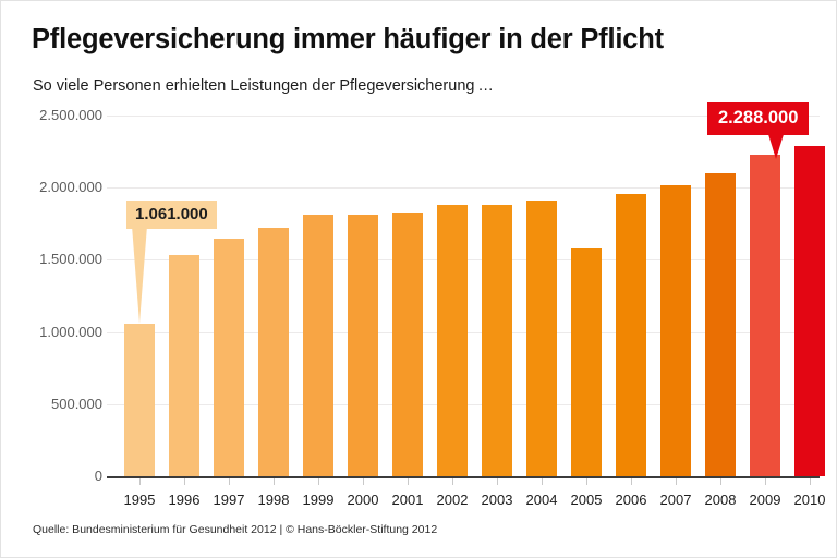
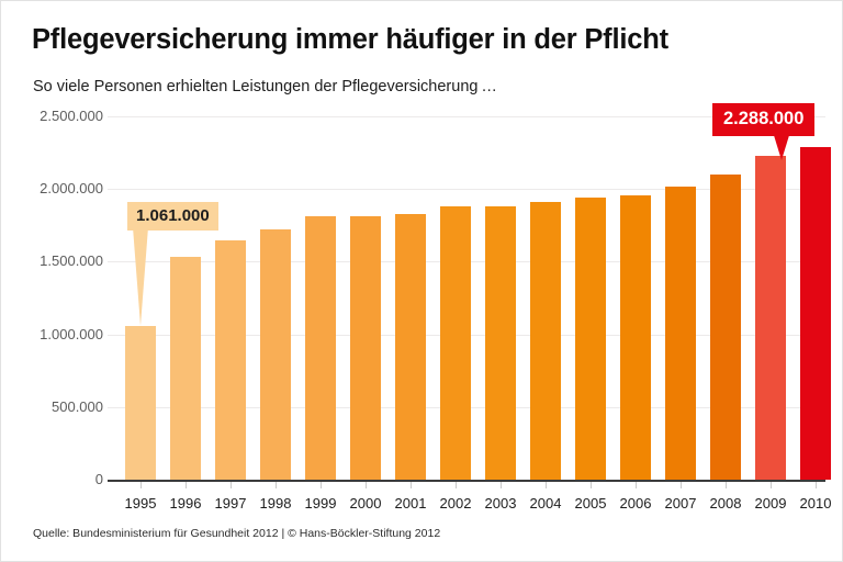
2005: 1580000 -> 1940000
